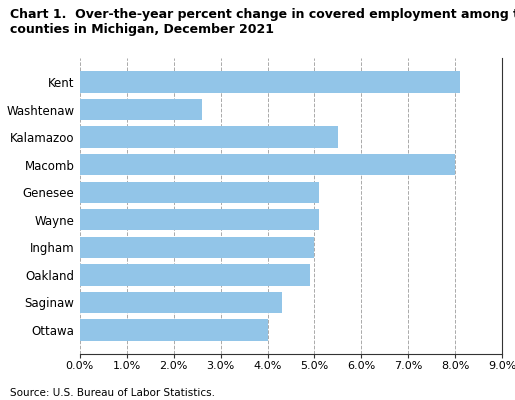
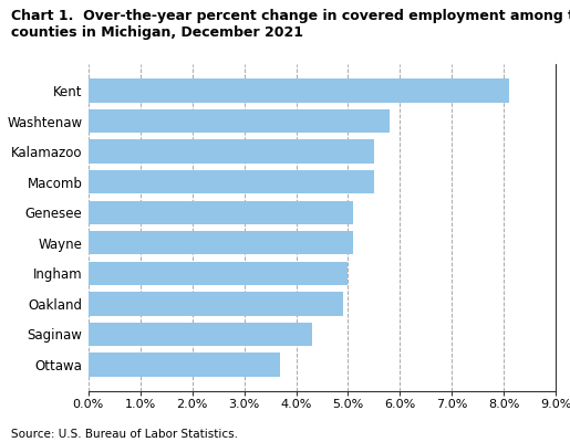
Washtenaw: 2.6% -> 5.8%
Macomb: 8.0% -> 5.5%
Ottawa: 4.0% -> 3.7%
